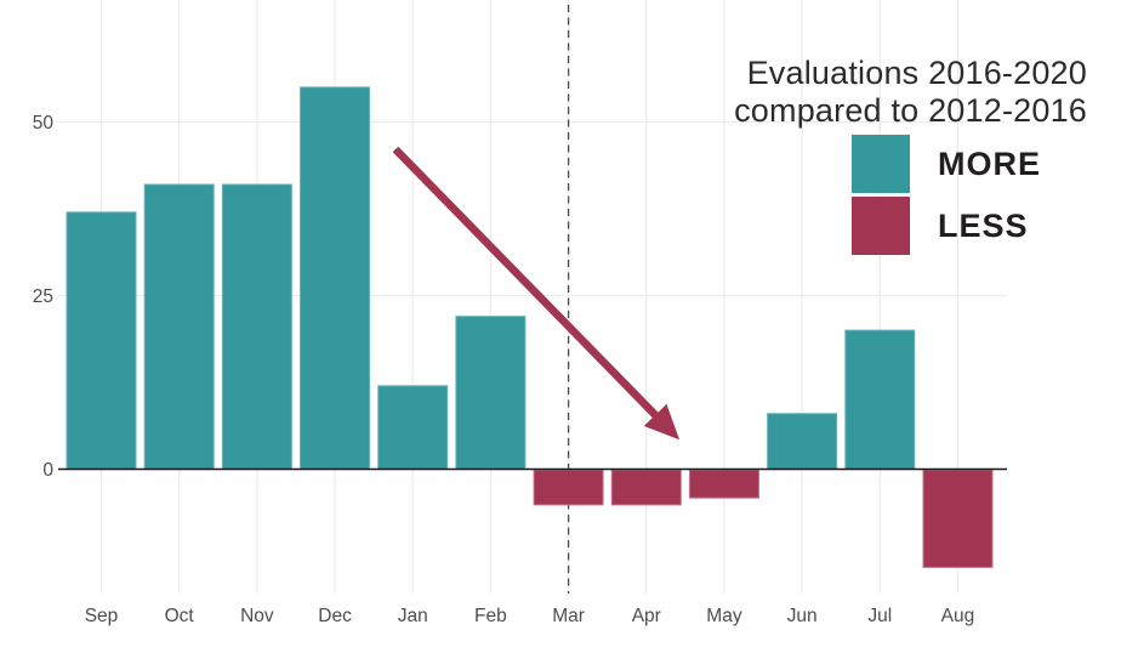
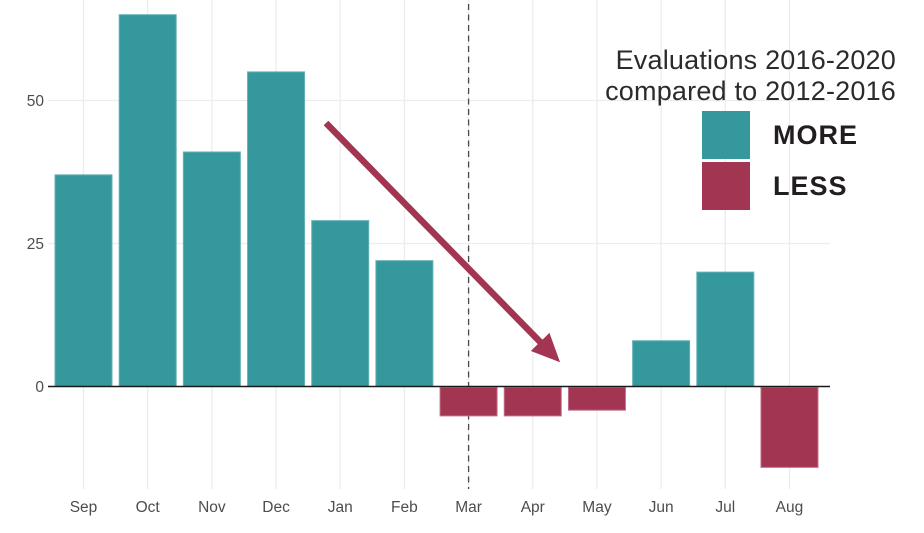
Oct: 41 -> 65
Jan: 12 -> 29
